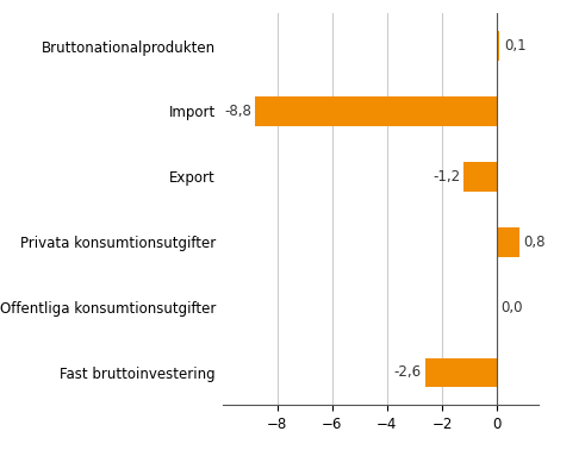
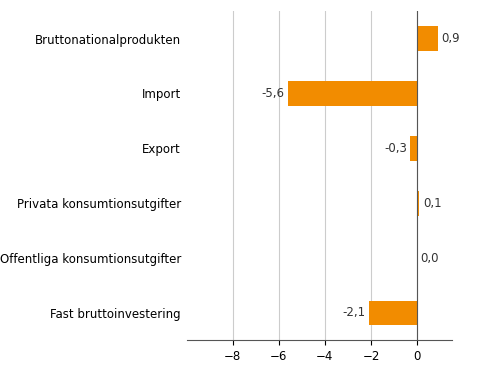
Bruttonationalprodukten: 0,1 -> 0,9
Import: -8,8 -> -5,6
Export: -1,2 -> -0,3
Privata konsumtionsutgifter: 0,8 -> 0,1
Fast bruttoinvestering: -2,6 -> -2,1
